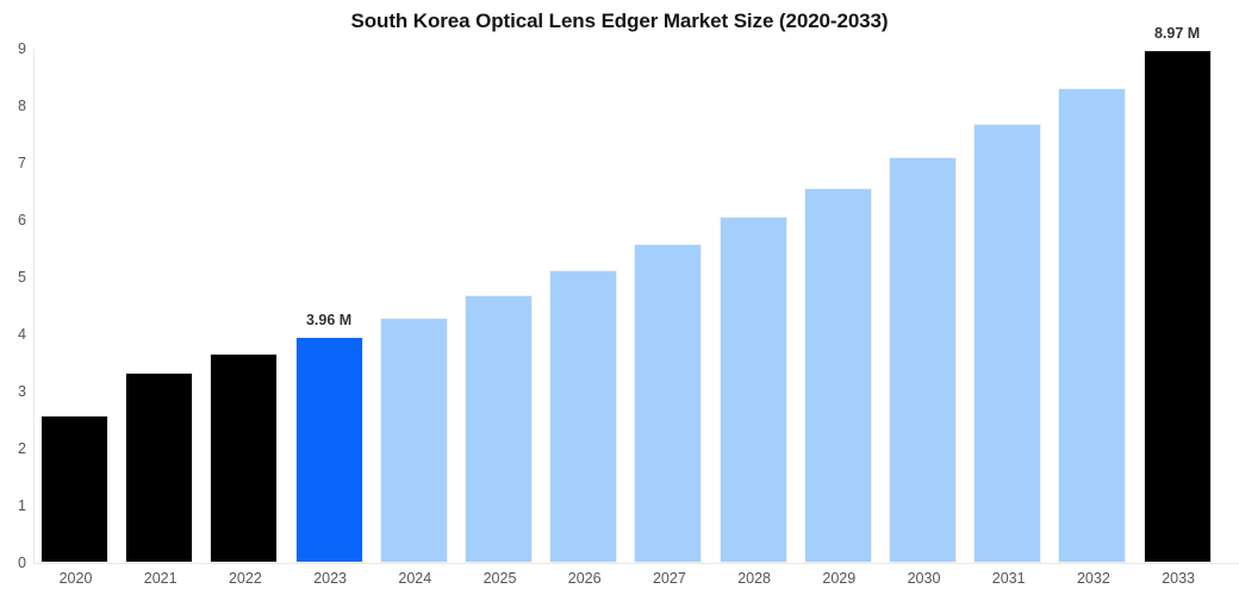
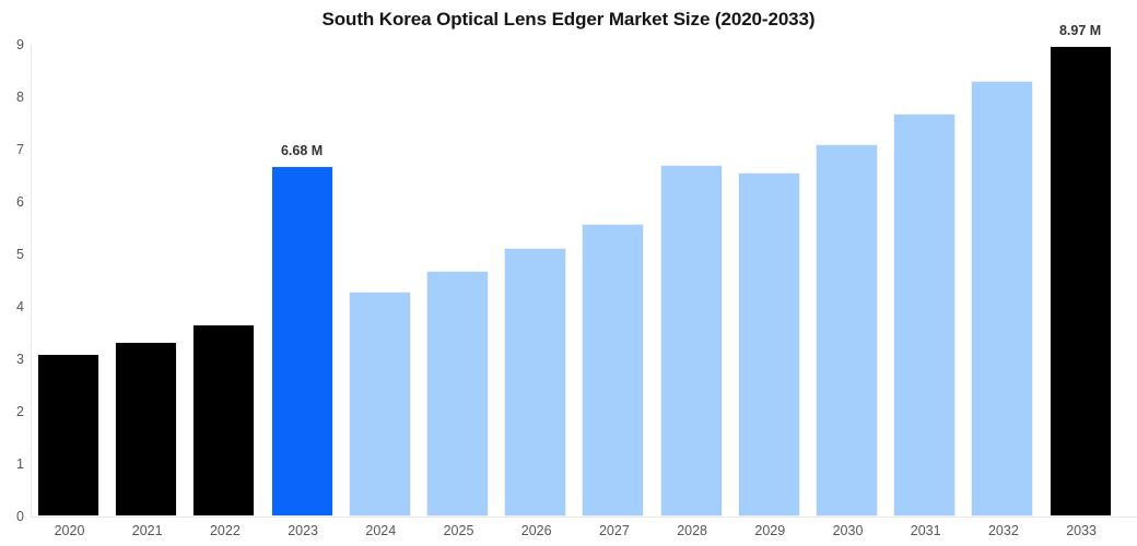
2020: 2.6 -> 3.1
2023: 3.96 -> 6.68
2028: 6.1 -> 6.7
